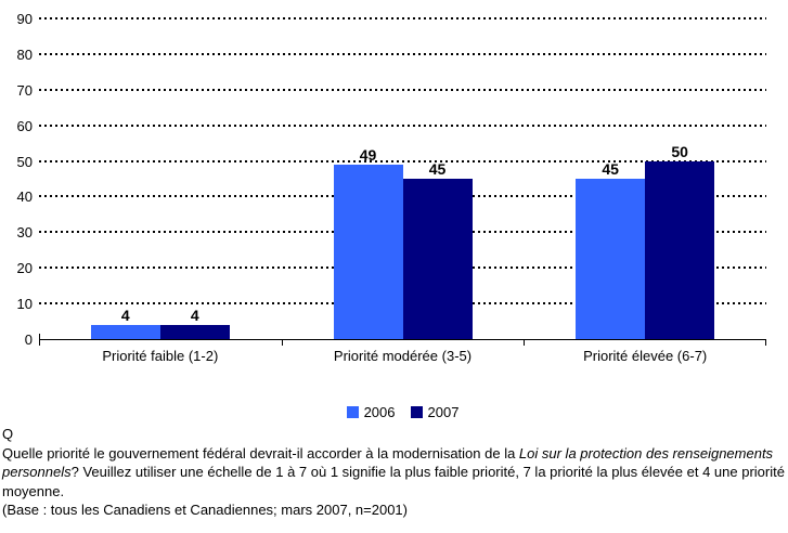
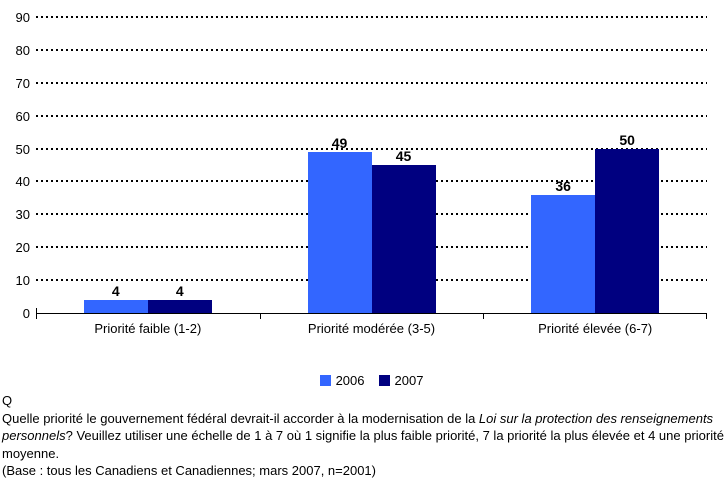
2006/Priorité élevée (6-7): 45 -> 36
